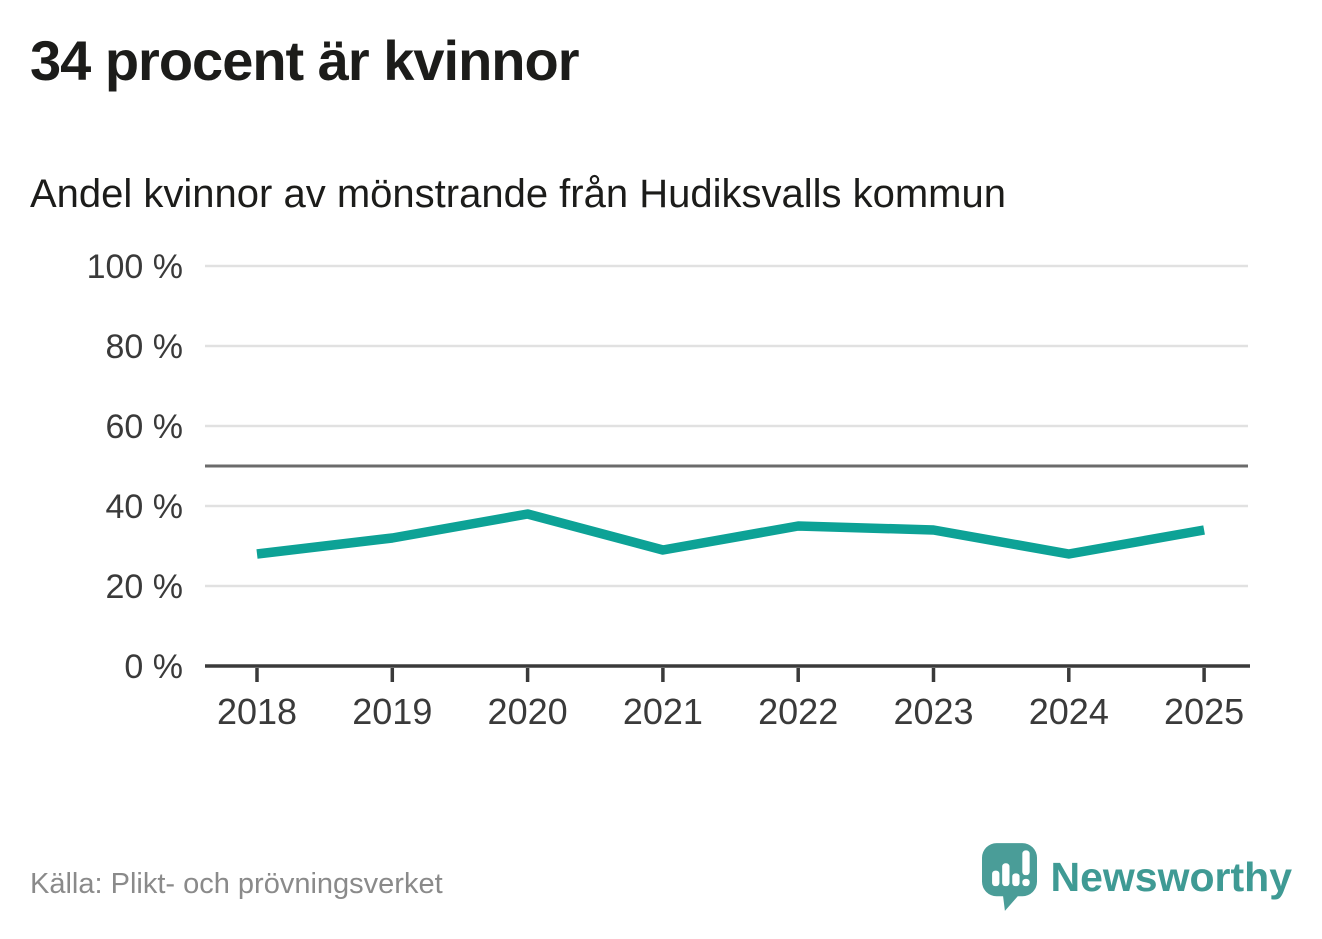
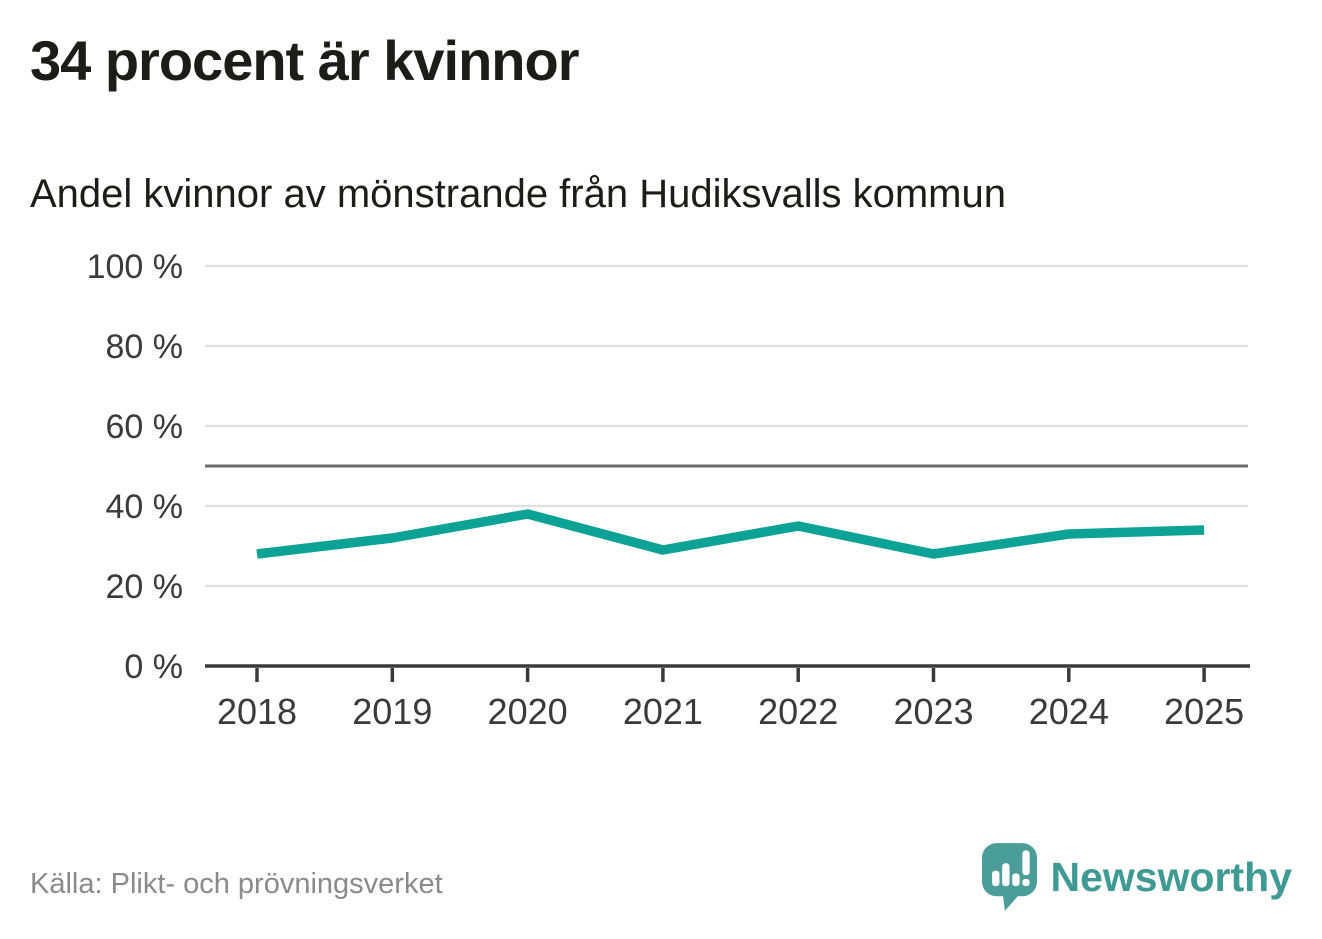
2023: 34% -> 28%
2024: 28% -> 33%
